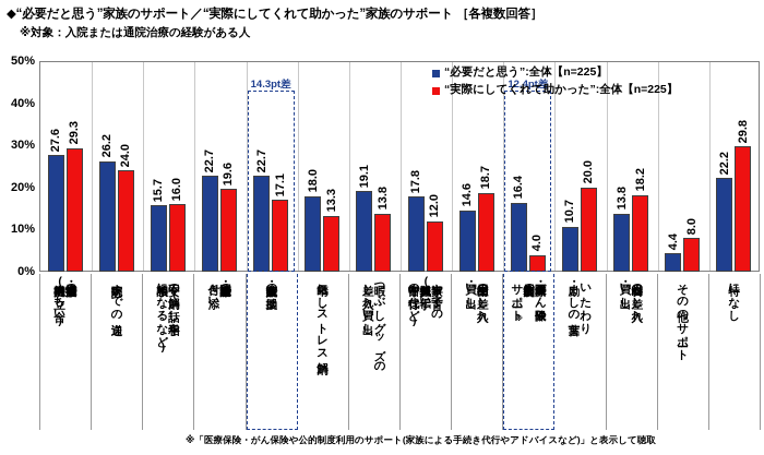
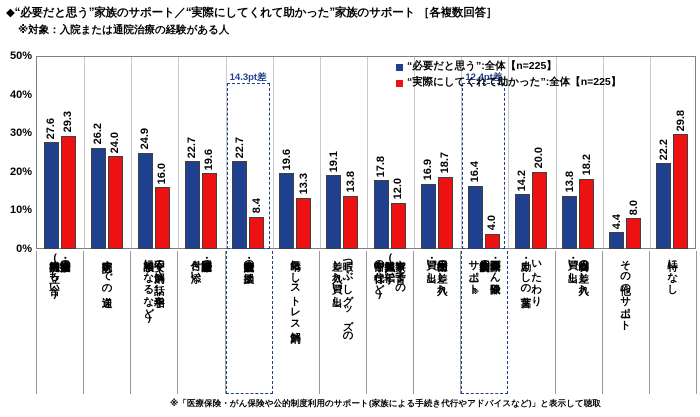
“必要だと思う”:全体【n=225】/不安の解消(話し相手や相談相手になるなど): 15.7 -> 24.9
“実際にしてくれて助かった”:全体【n=225】/入院・治療資金の援助: 17.1 -> 8.4
“必要だと思う”:全体【n=225】/気晴らし・ストレス解消: 18.0 -> 19.6
“必要だと思う”:全体【n=225】/衛生用品の差し入れ・買い出し: 14.6 -> 16.9
“必要だと思う”:全体【n=225】/いたわり・励ましの言葉: 10.7 -> 14.2
